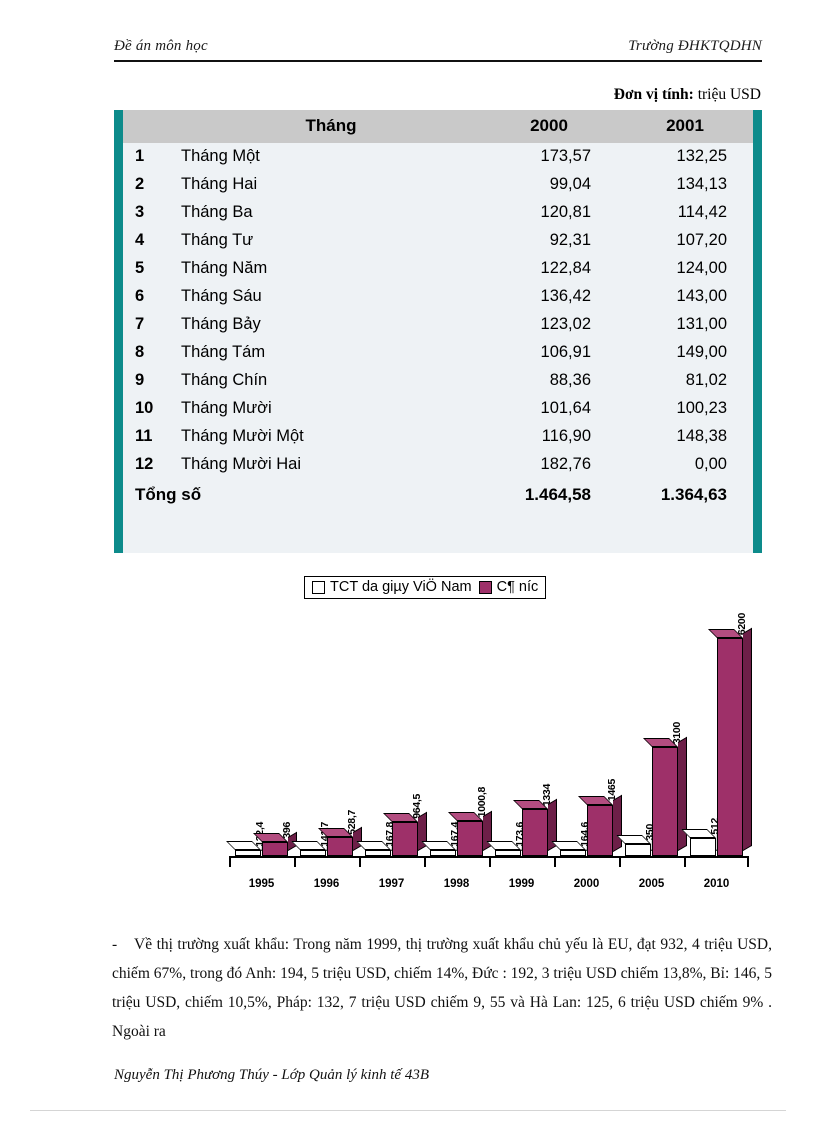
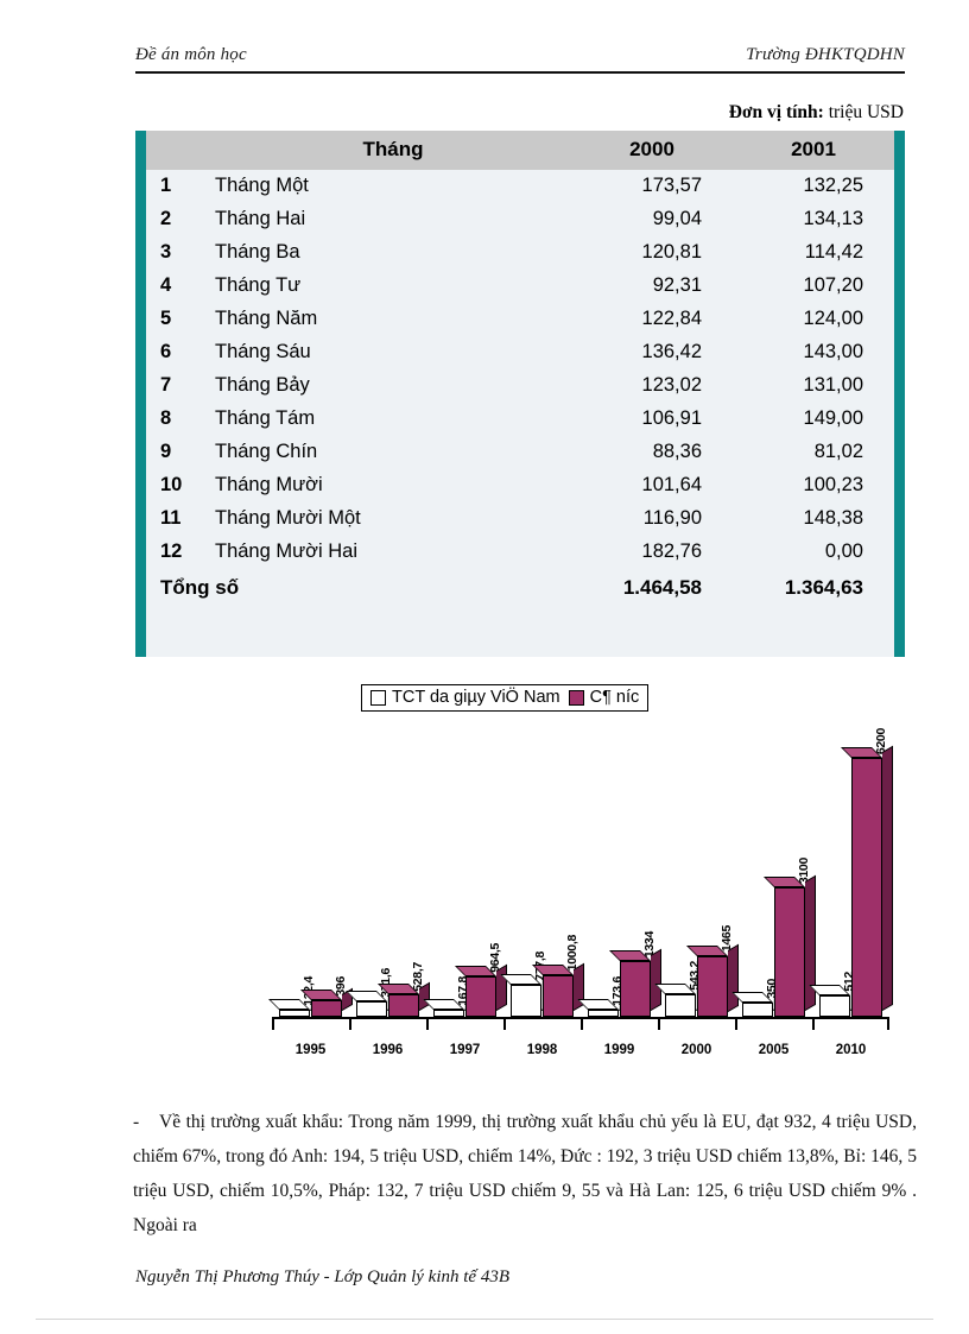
TCT da giµy ViÖ Nam/1996: 141,7 -> 371,6
TCT da giµy ViÖ Nam/1998: 167,4 -> 777,8
TCT da giµy ViÖ Nam/2000: 164,6 -> 543,2
